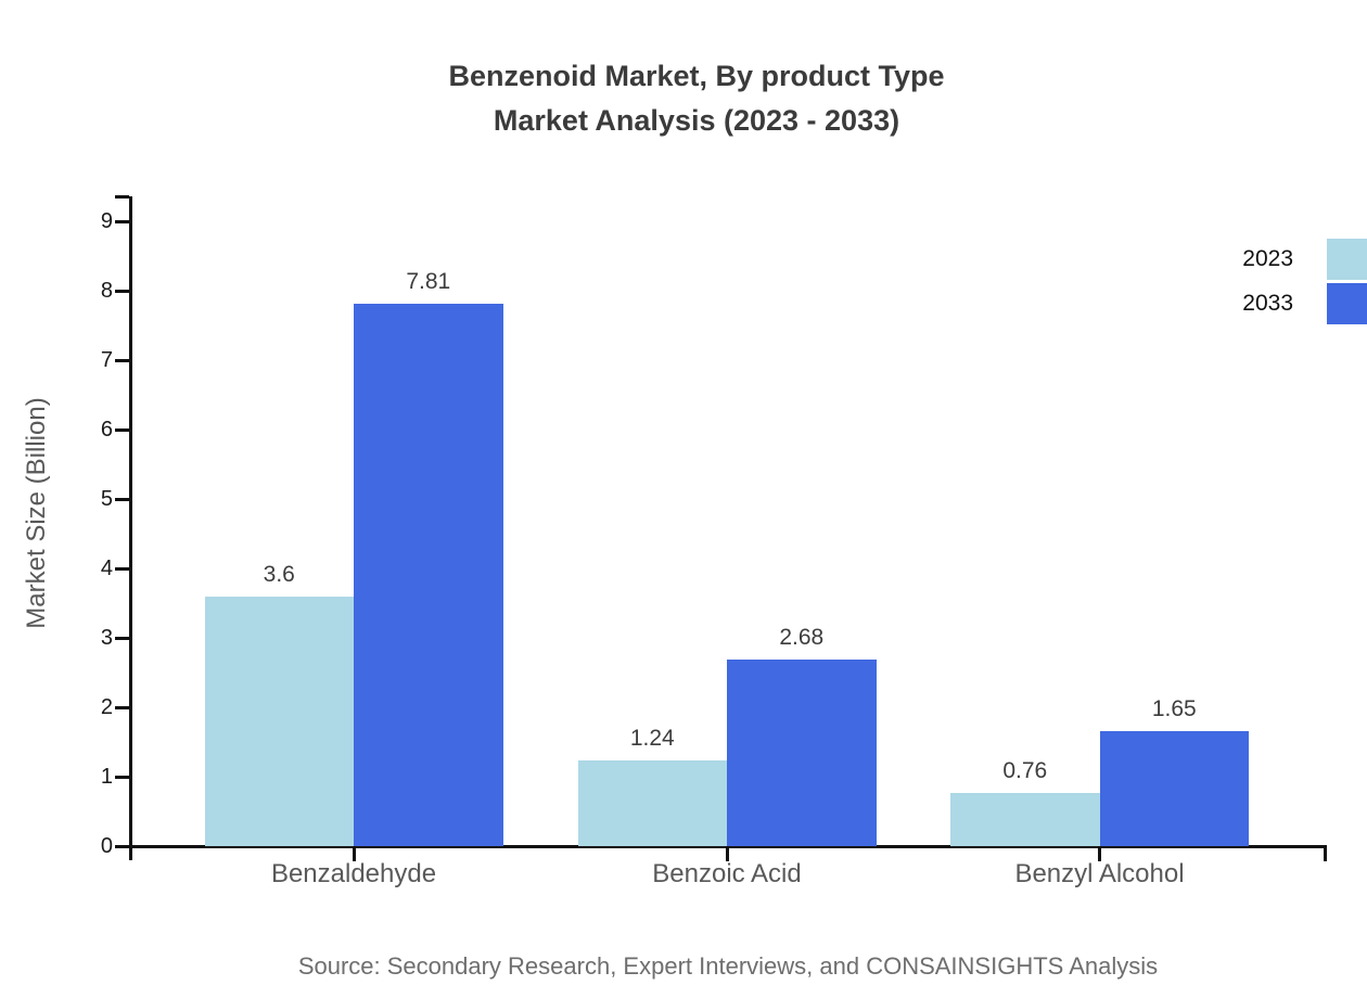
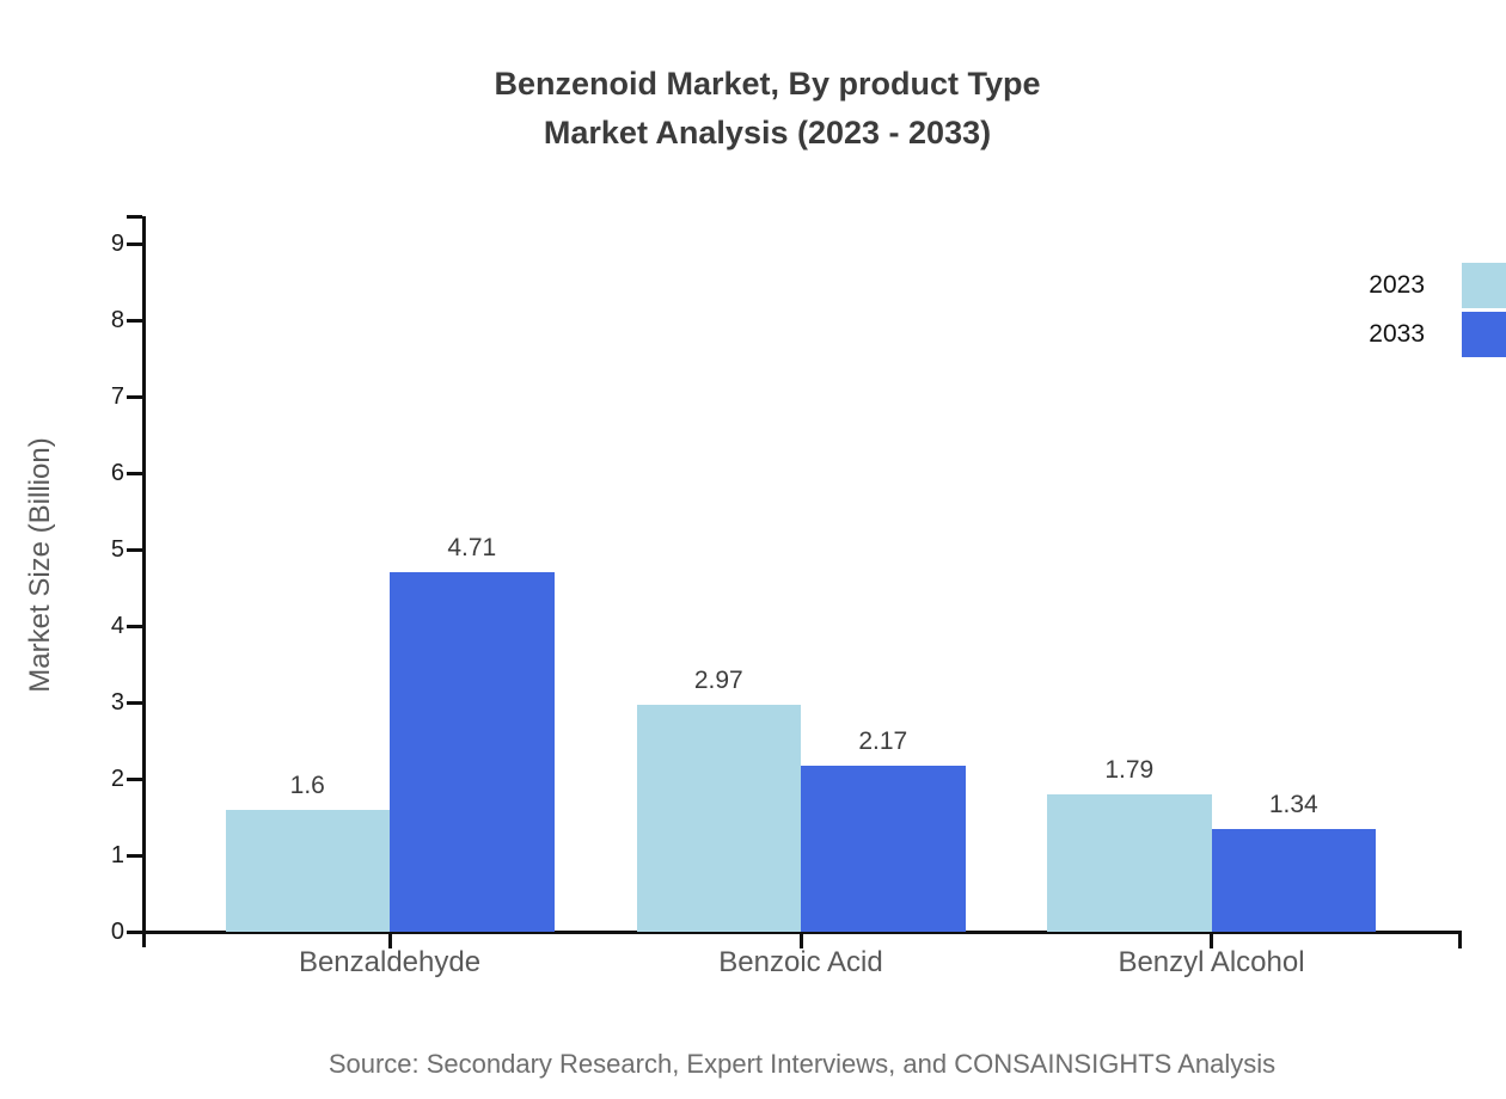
2023/Benzaldehyde: 3.6 -> 1.6
2033/Benzaldehyde: 7.81 -> 4.71
2023/Benzoic Acid: 1.24 -> 2.97
2033/Benzoic Acid: 2.68 -> 2.17
2023/Benzyl Alcohol: 0.76 -> 1.79
2033/Benzyl Alcohol: 1.65 -> 1.34
